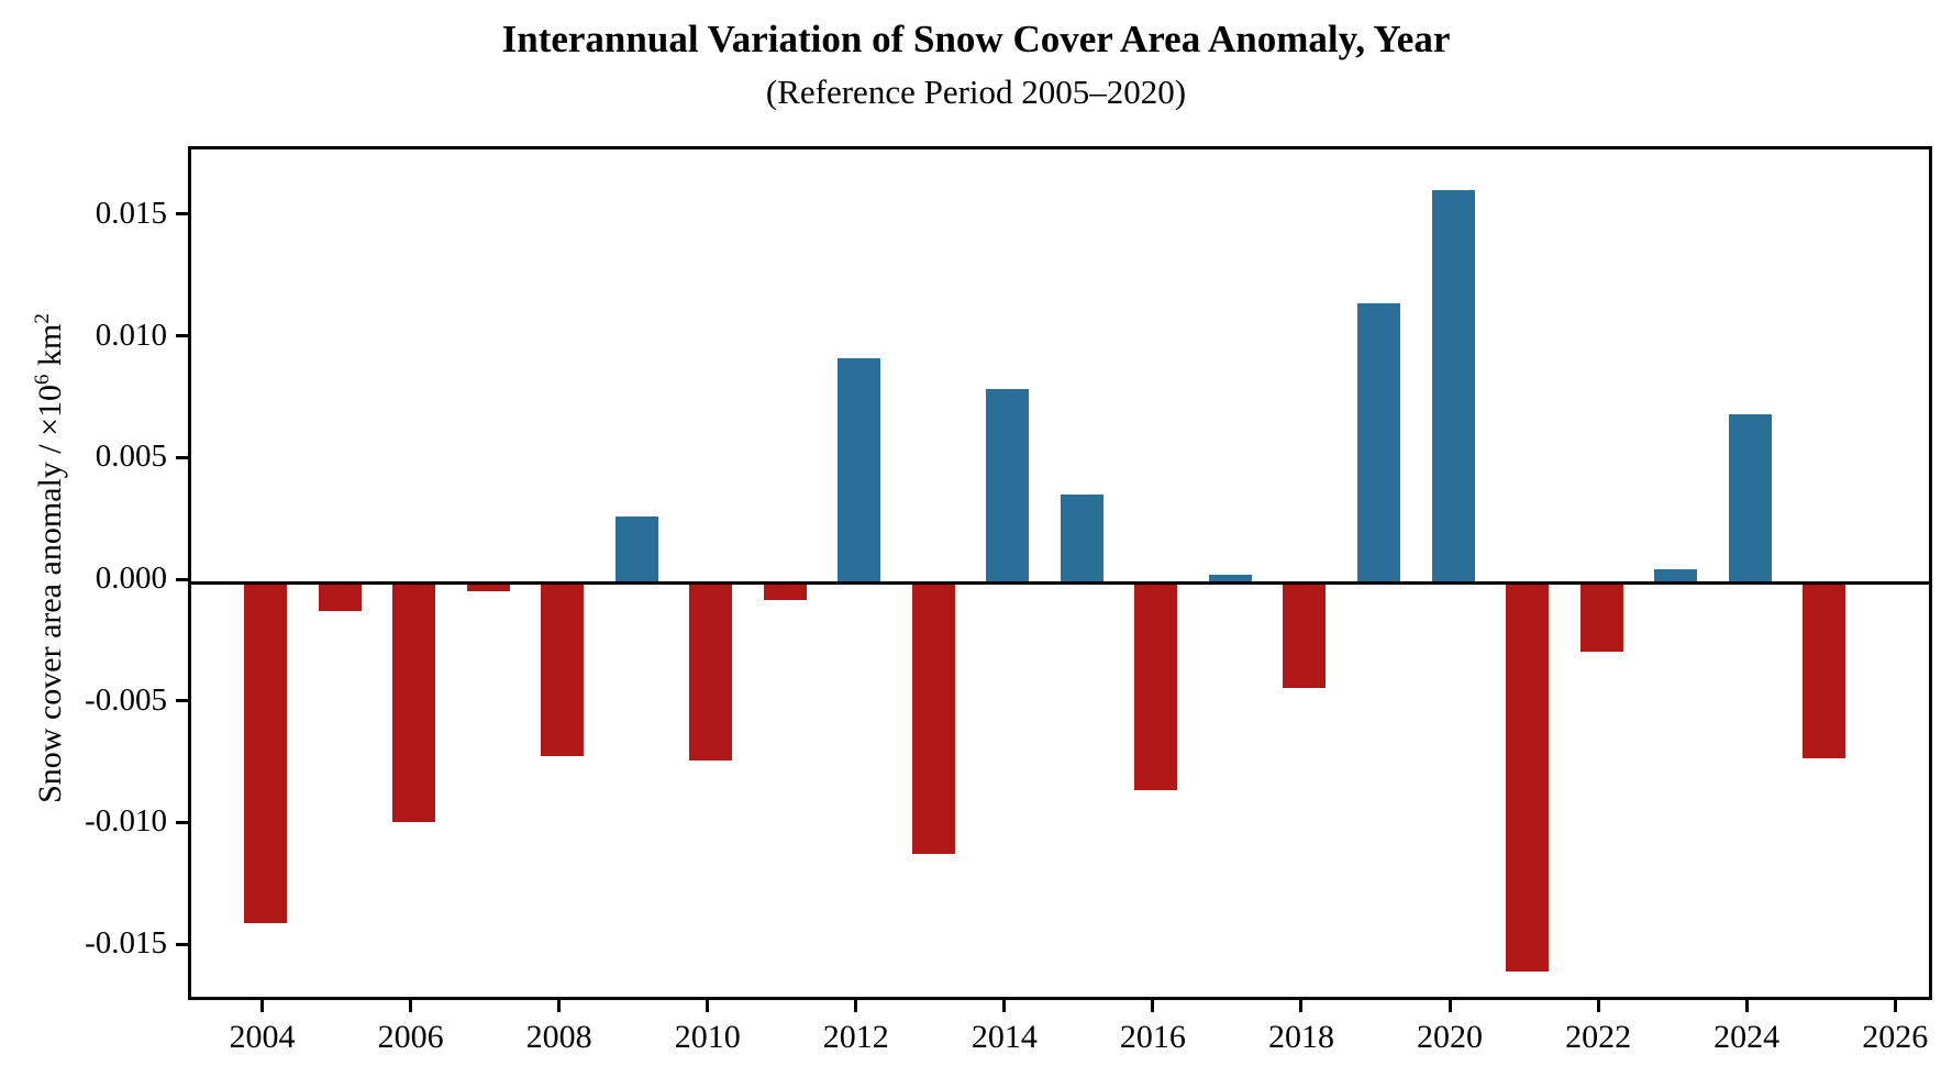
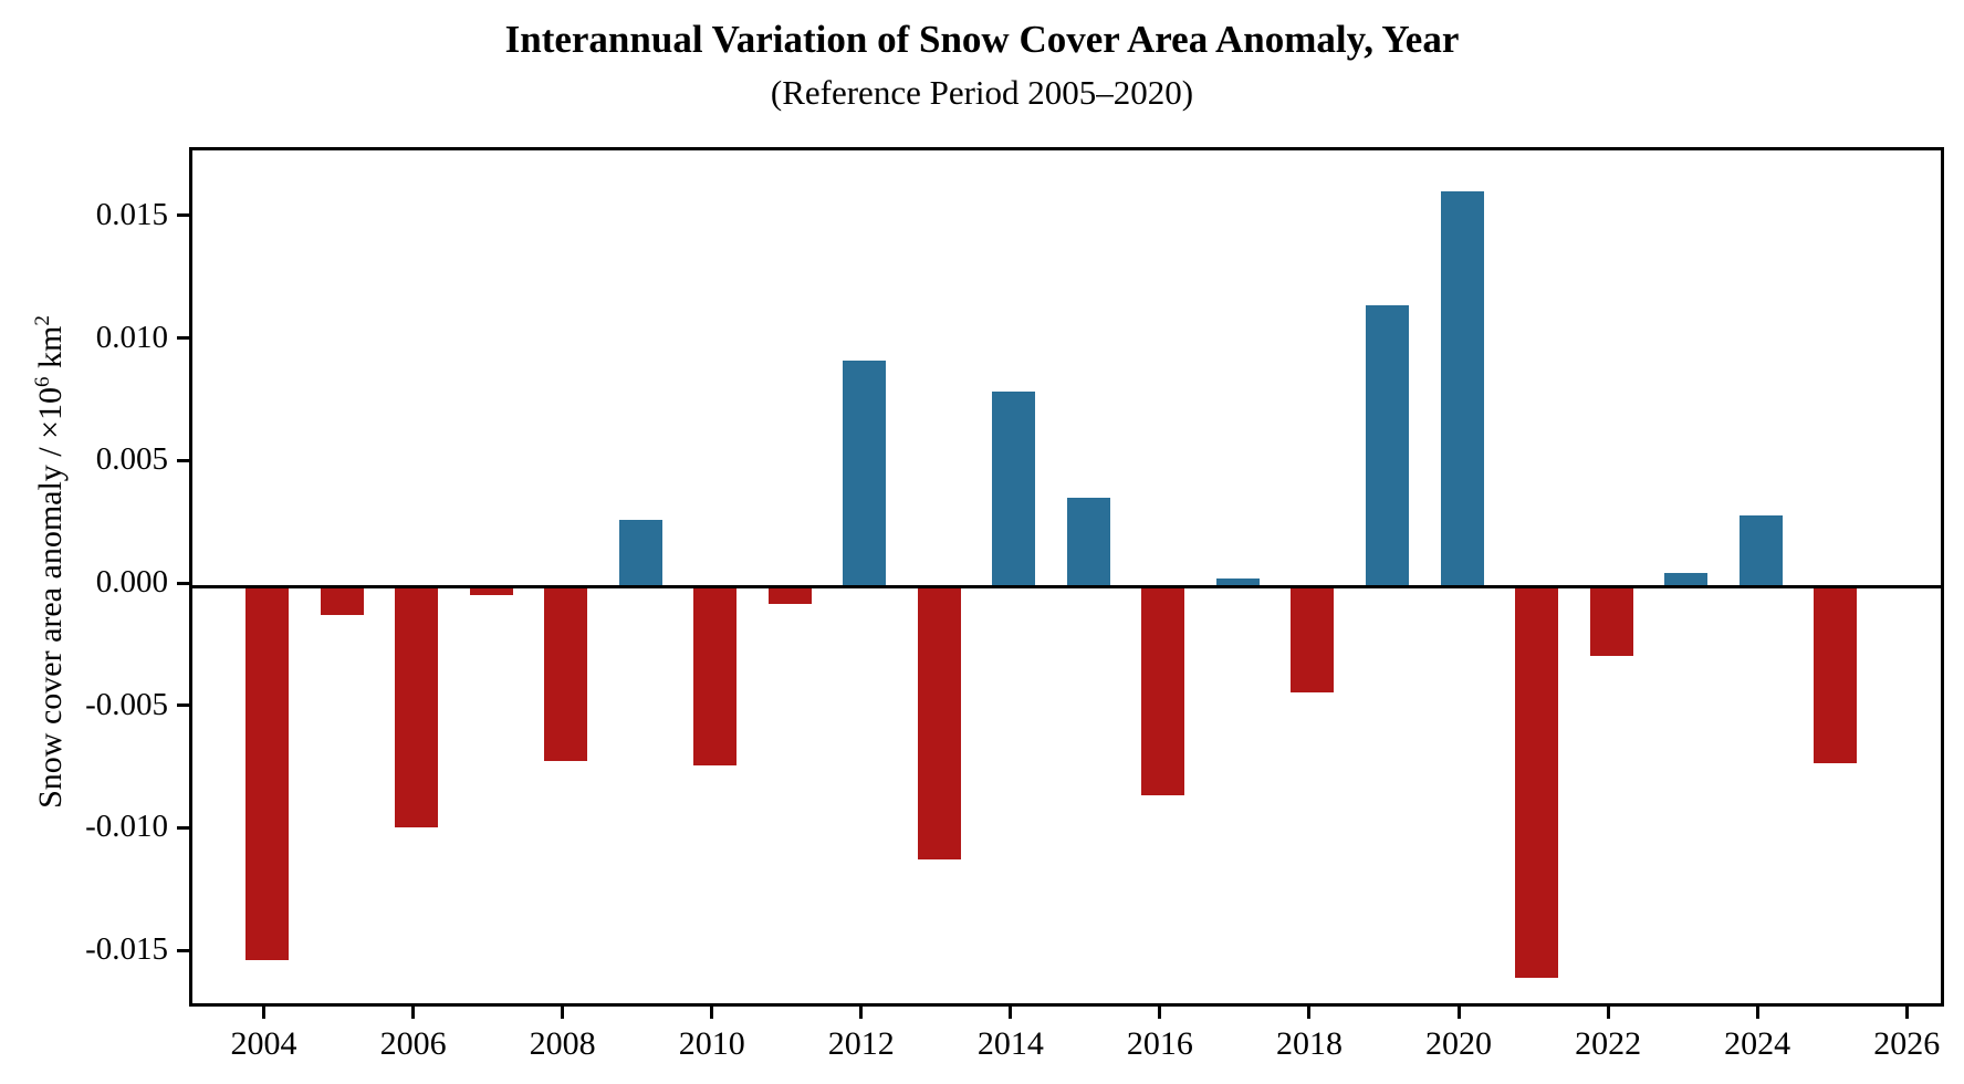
2004: -0.0140 -> -0.0152
2024: 0.0069 -> 0.0029
